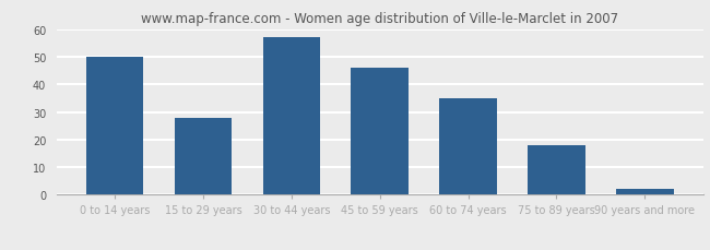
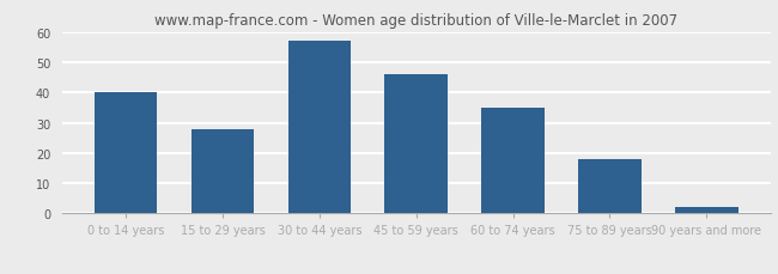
0 to 14 years: 50 -> 40
